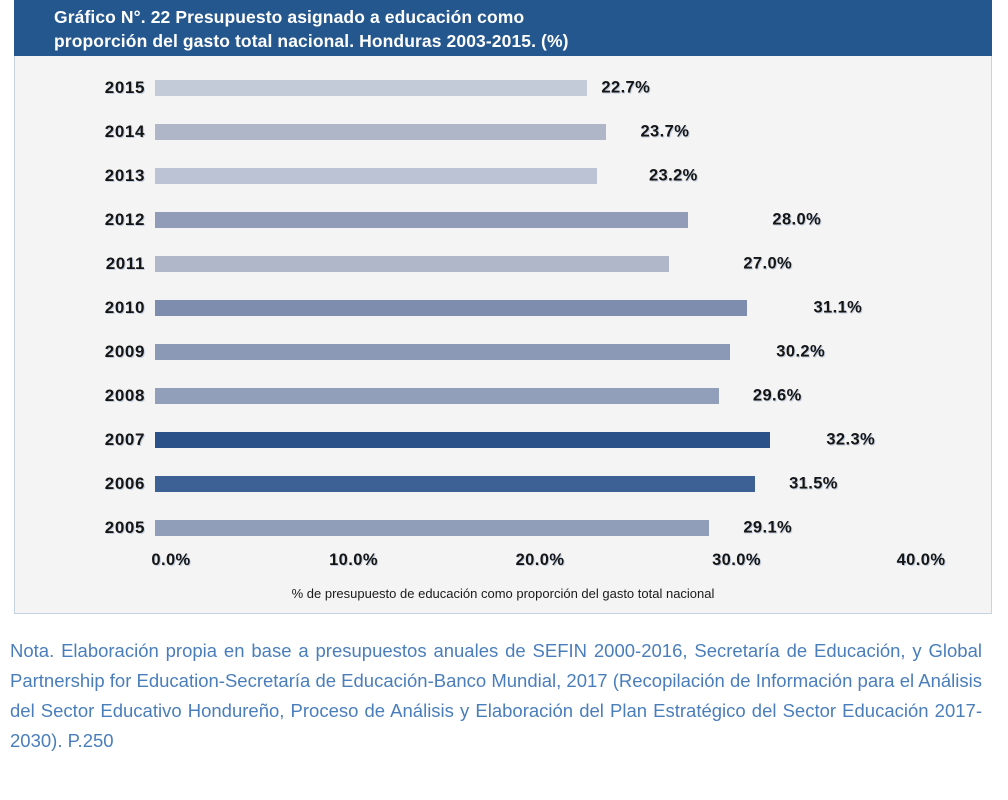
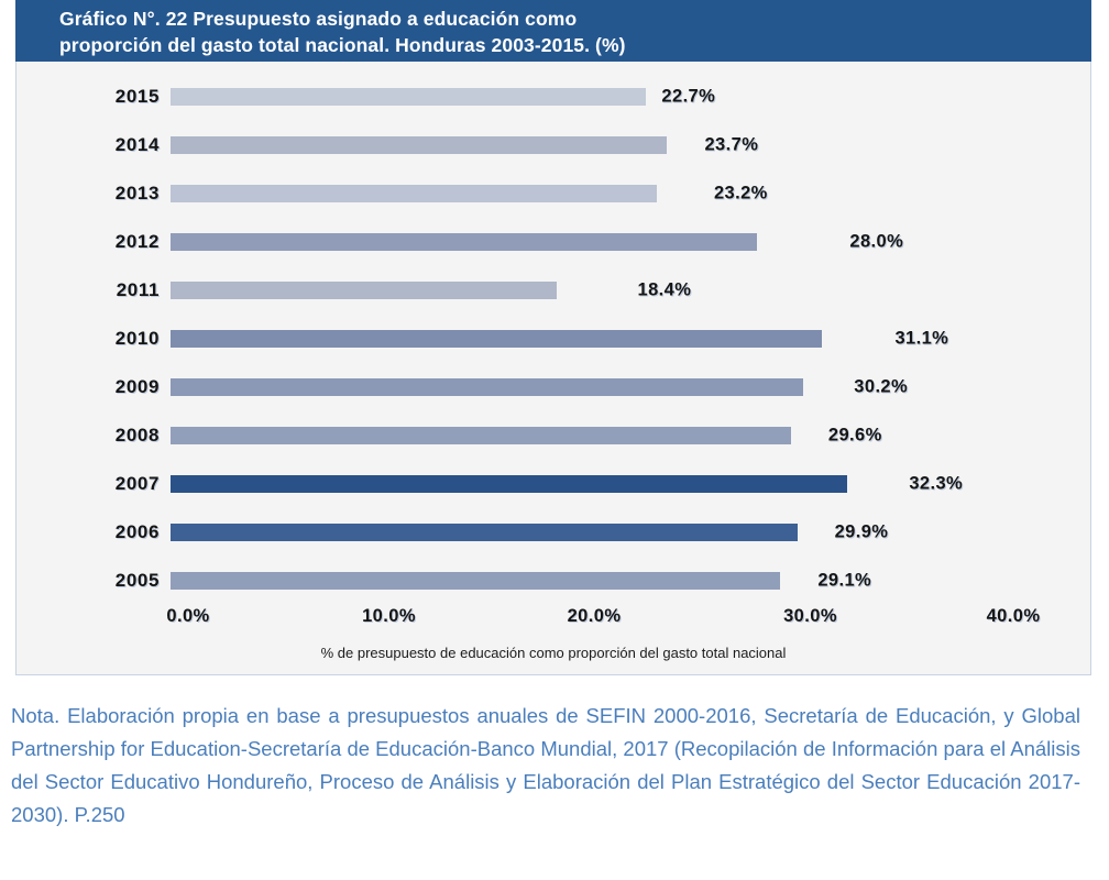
2011: 27.0% -> 18.4%
2006: 31.5% -> 29.9%
